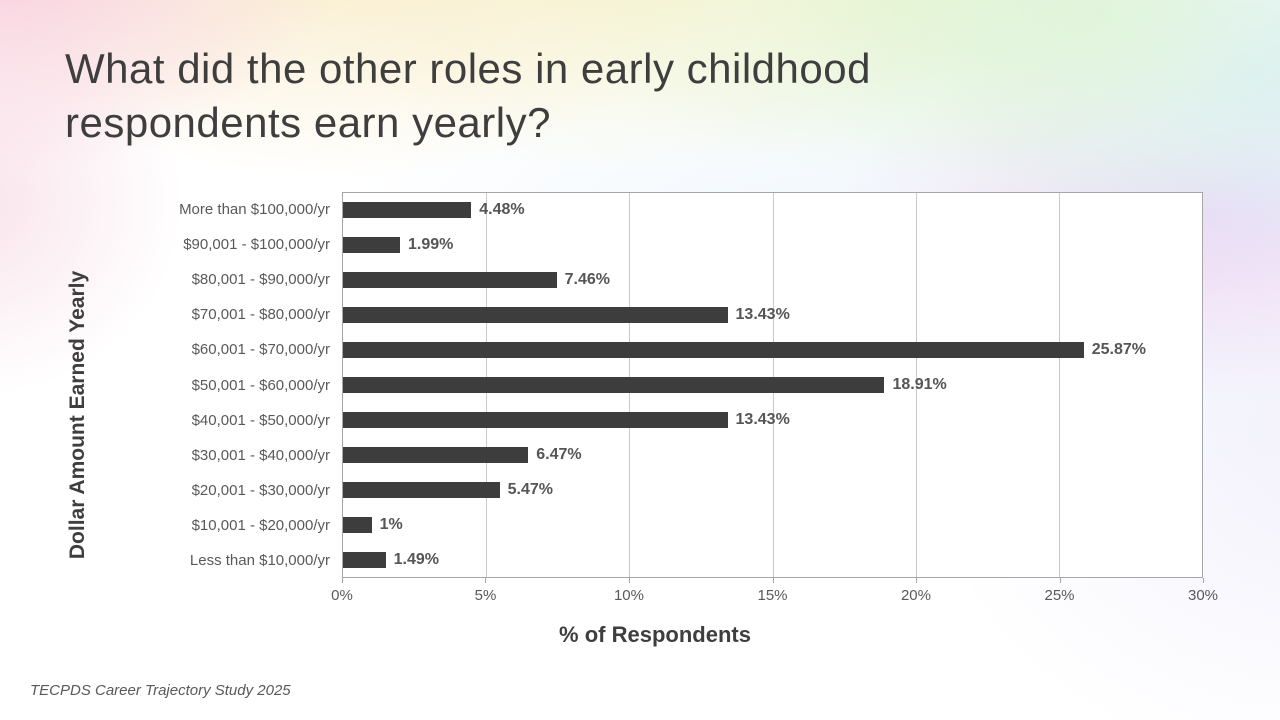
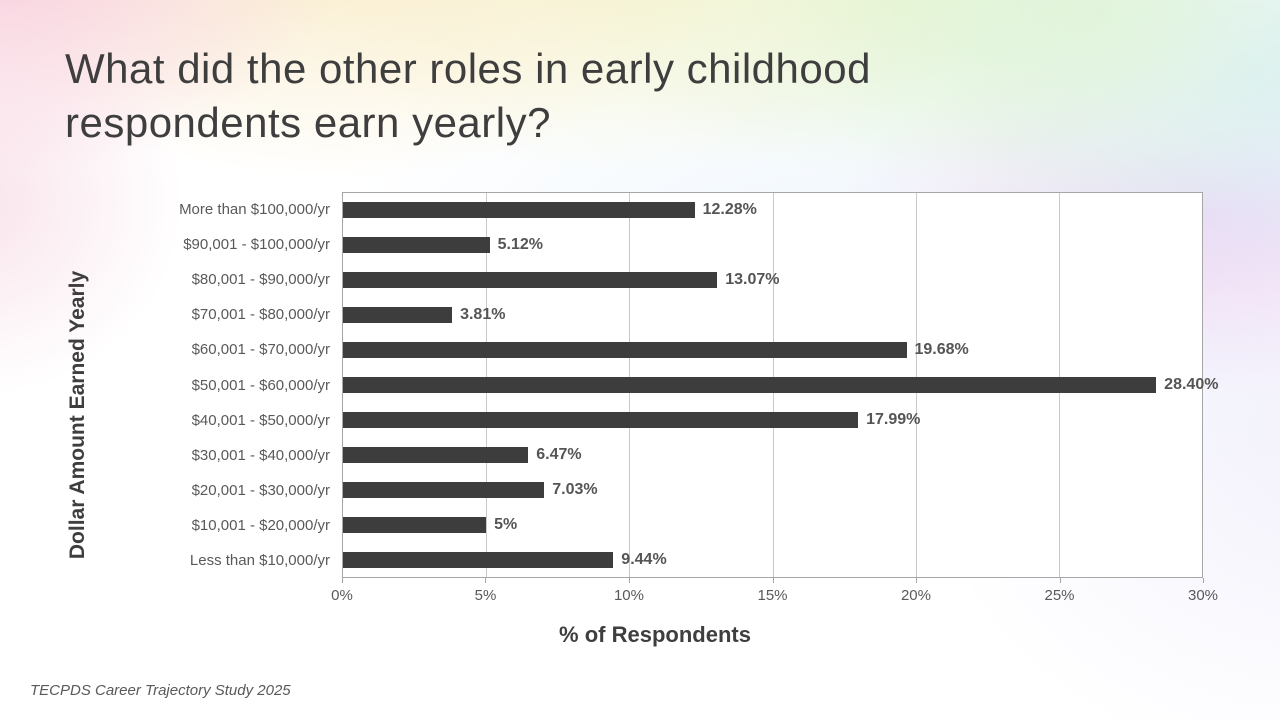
More than $100,000/yr: 4.48% -> 12.28%
$90,001 - $100,000/yr: 1.99% -> 5.12%
$80,001 - $90,000/yr: 7.46% -> 13.07%
$70,001 - $80,000/yr: 13.43% -> 3.81%
$60,001 - $70,000/yr: 25.87% -> 19.68%
$50,001 - $60,000/yr: 18.91% -> 28.40%
$40,001 - $50,000/yr: 13.43% -> 17.99%
$20,001 - $30,000/yr: 5.47% -> 7.03%
$10,001 - $20,000/yr: 1% -> 5%
Less than $10,000/yr: 1.49% -> 9.44%
